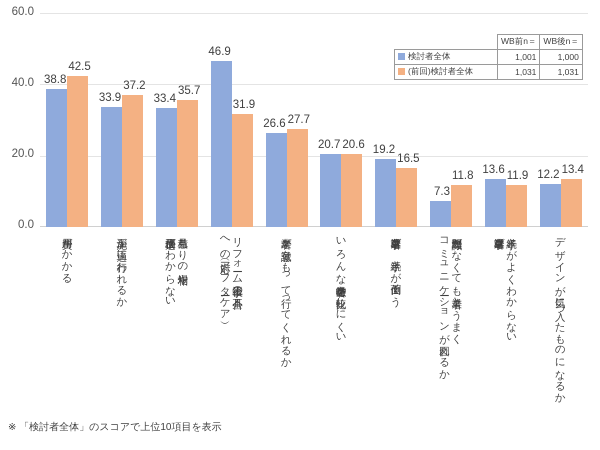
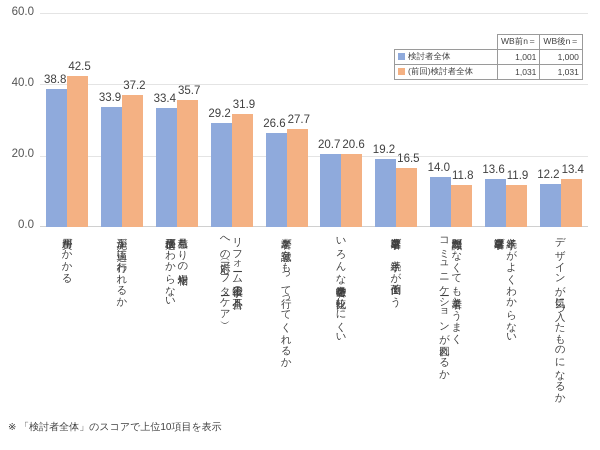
検討者全体/リフォーム工事後の不具合への対応（アフターケア）: 46.9 -> 29.2
検討者全体/専門知識がなくても業者とうまくコミュニケーションが図れるか: 7.3 -> 14.0
